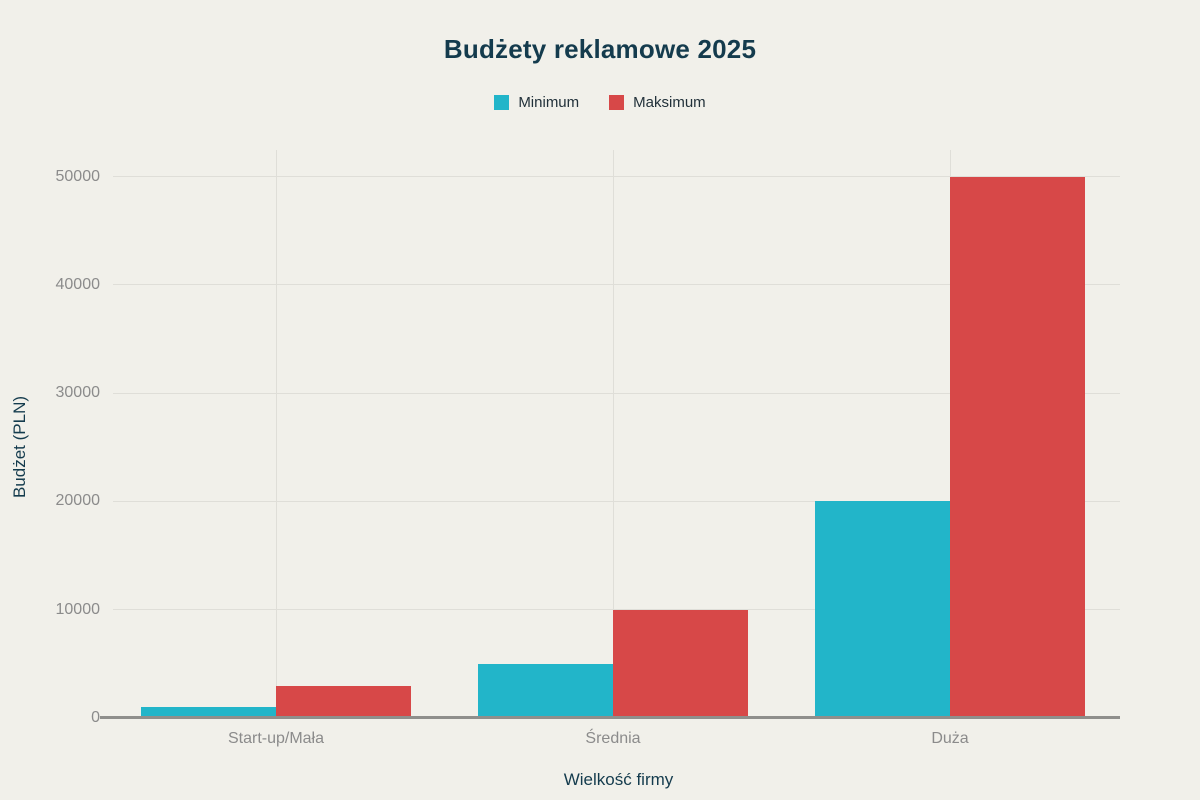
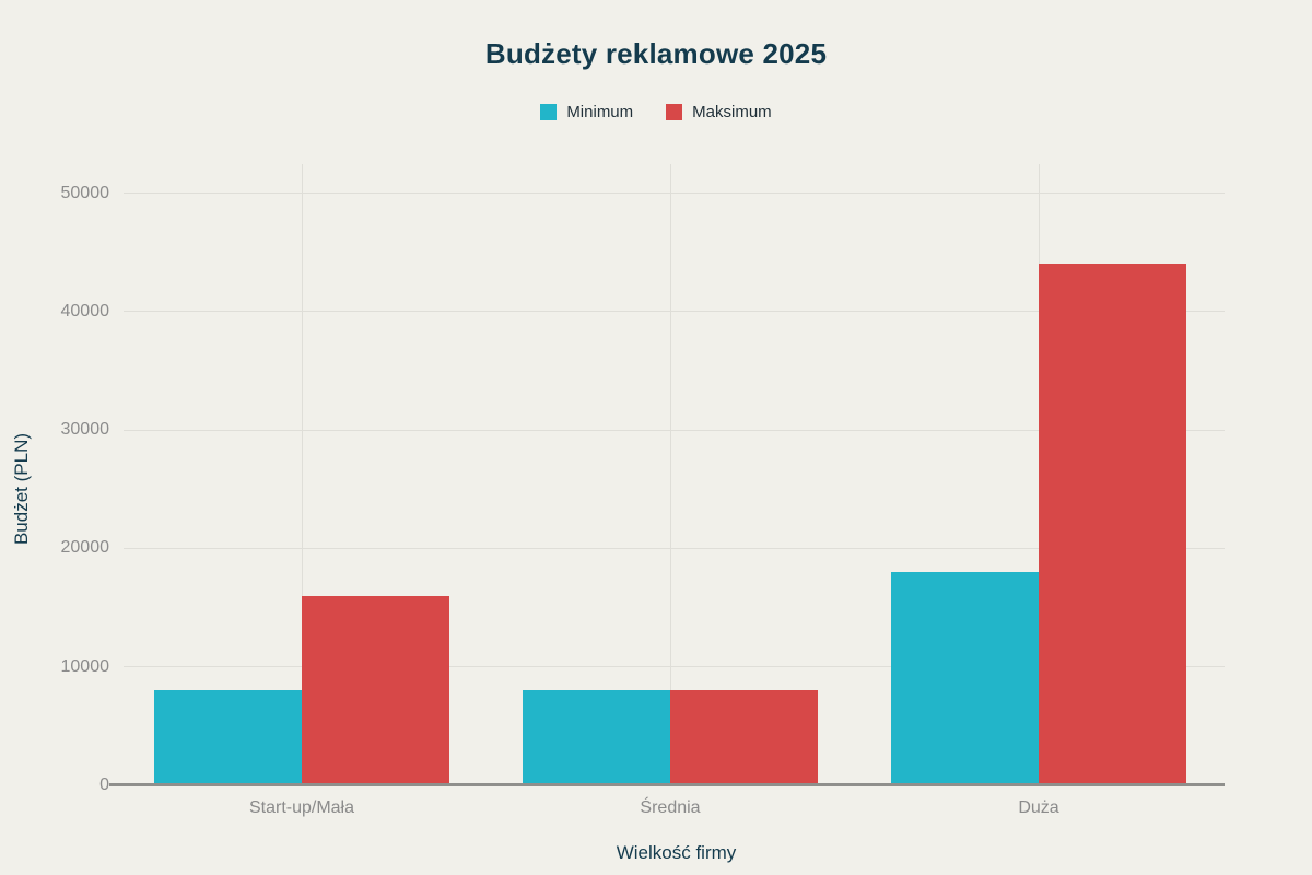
Minimum/Start-up/Mała: 1000 -> 8000
Maksimum/Start-up/Mała: 3000 -> 16000
Minimum/Średnia: 5000 -> 8000
Maksimum/Średnia: 10000 -> 8000
Minimum/Duża: 20000 -> 18000
Maksimum/Duża: 50000 -> 44000
